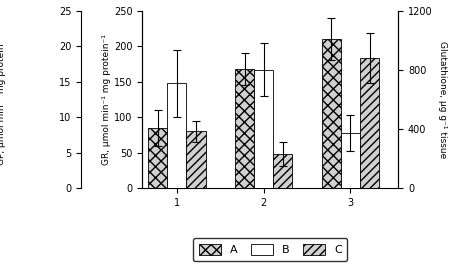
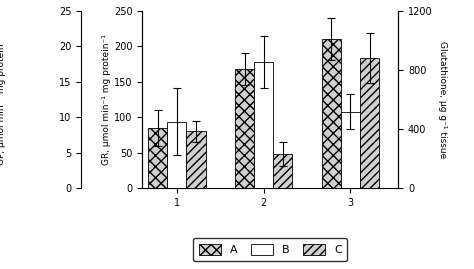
B/1: 148 -> 94
B/2: 167 -> 178
B/3: 78 -> 108
